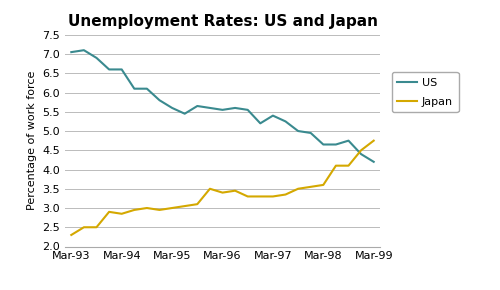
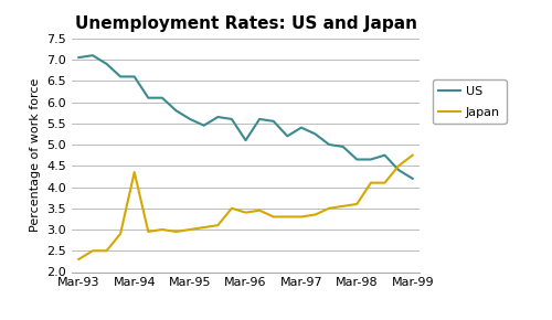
Japan/Mar-94: 2.85 -> 4.35
US/Mar-96: 5.55 -> 5.10
